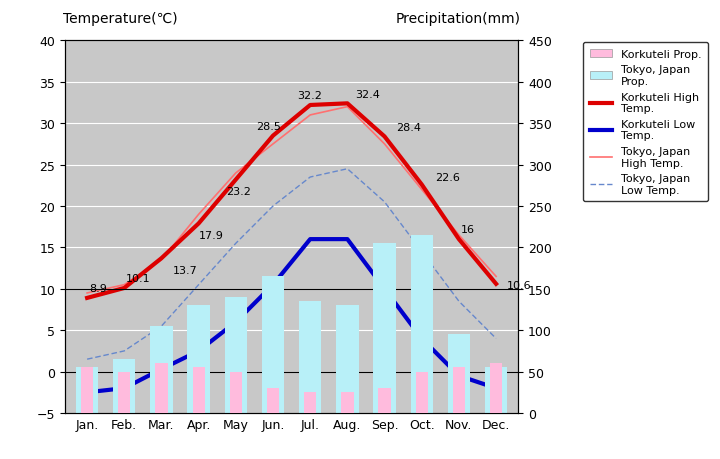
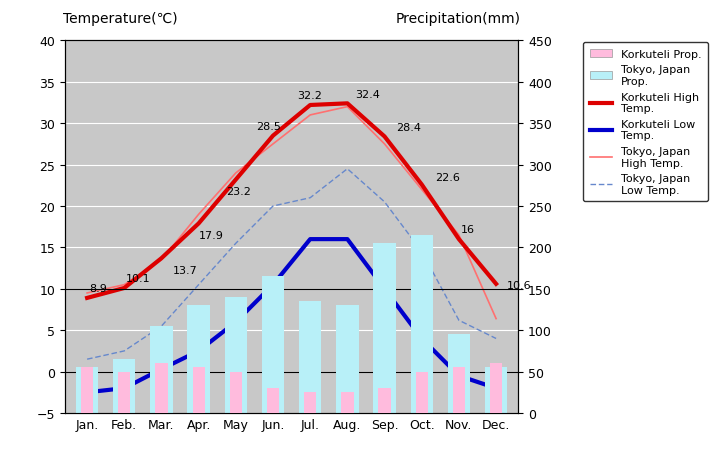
Tokyo, Japan Low Temp./Jul.: 23.5 -> 21.0
Tokyo, Japan Low Temp./Nov.: 8.5 -> 6.2
Tokyo, Japan High Temp./Dec.: 11.5 -> 6.4
